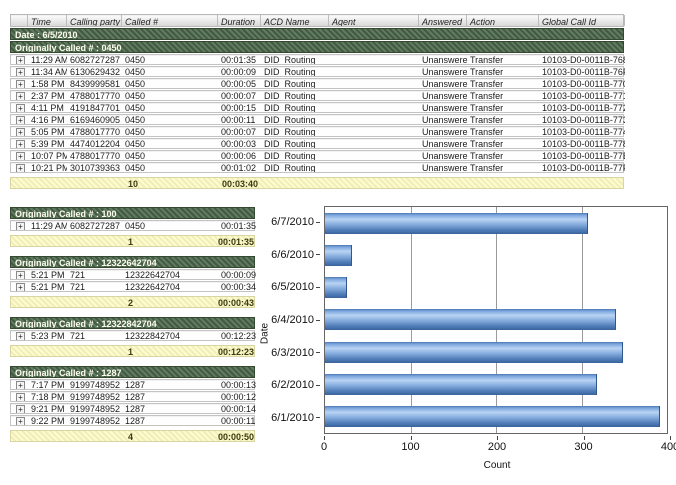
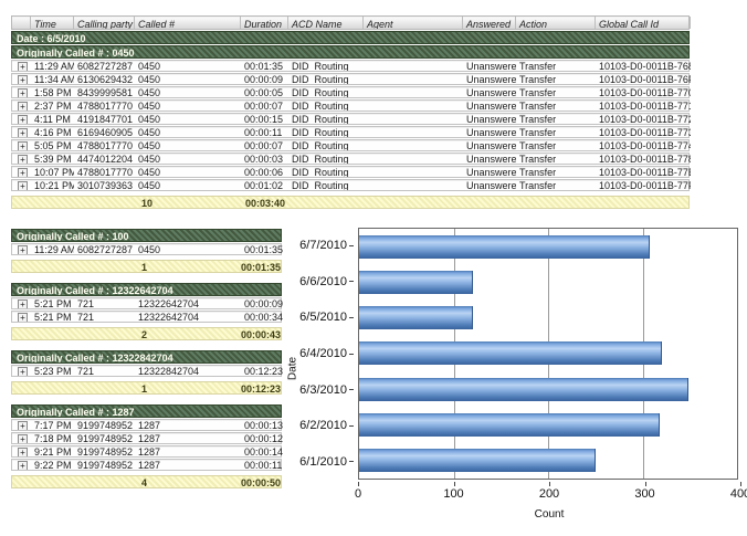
6/6/2010: 30 -> 120
6/5/2010: 30 -> 120
6/4/2010: 340 -> 320
6/1/2010: 390 -> 250
